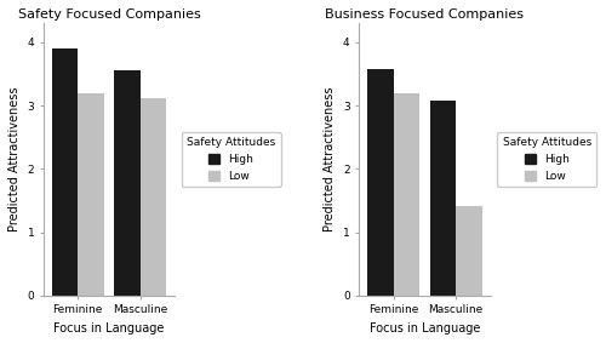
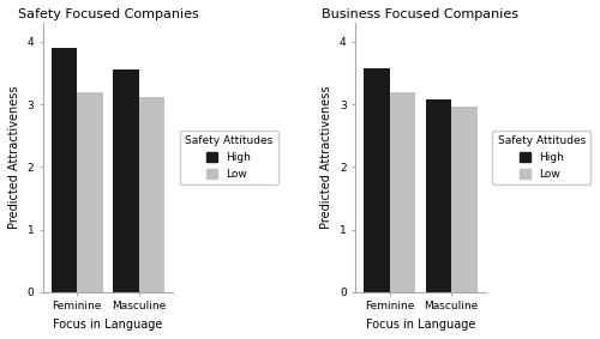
Business Focused Companies/Low/Masculine: 1.42 -> 2.97
